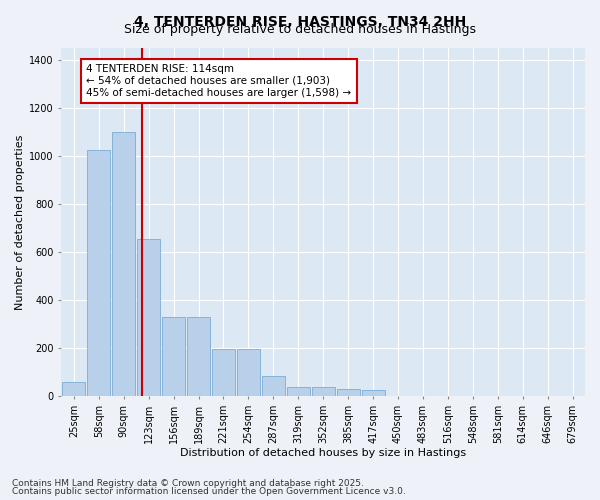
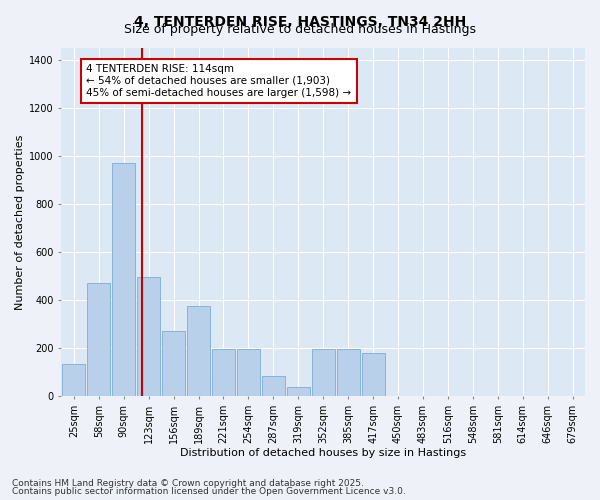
25sqm: 60 -> 135
58sqm: 1025 -> 470
90sqm: 1100 -> 970
123sqm: 655 -> 495
156sqm: 330 -> 270
189sqm: 330 -> 375
352sqm: 40 -> 195
385sqm: 30 -> 195
417sqm: 25 -> 180
